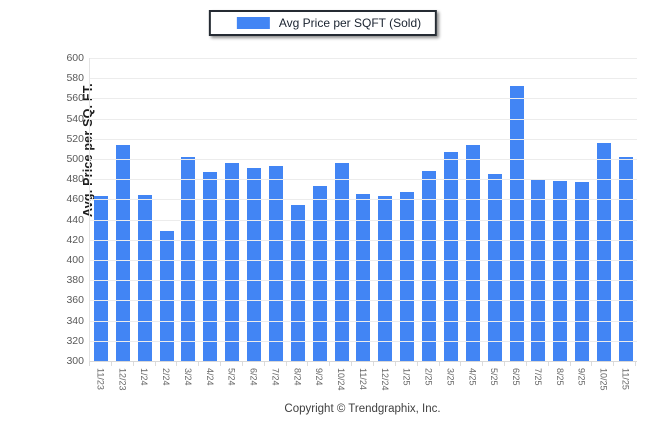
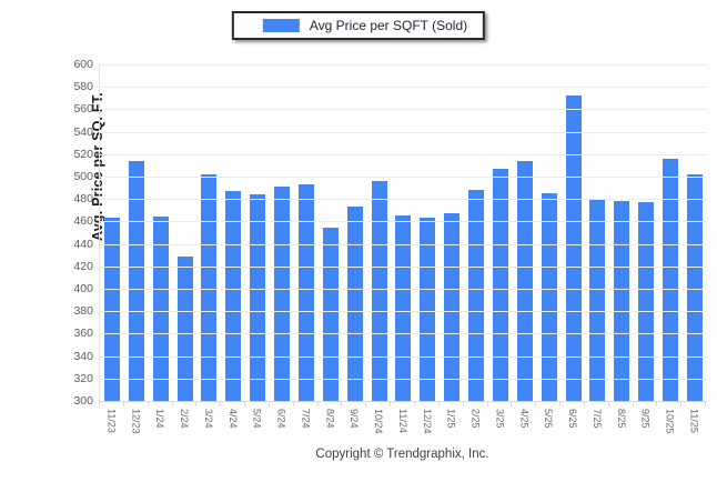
5/24: 496 -> 484
